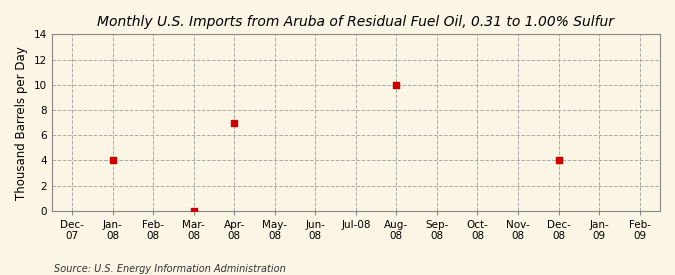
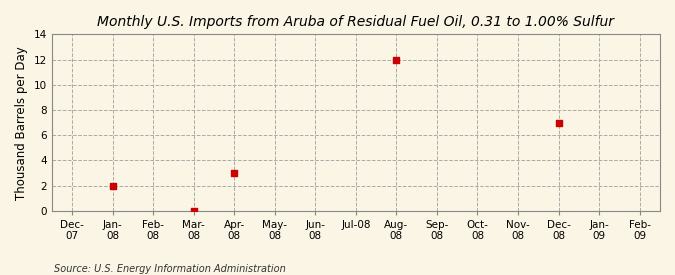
Jan- 08: 4 -> 2
Apr- 08: 7 -> 3
Aug- 08: 10 -> 12
Dec- 08: 4 -> 7
